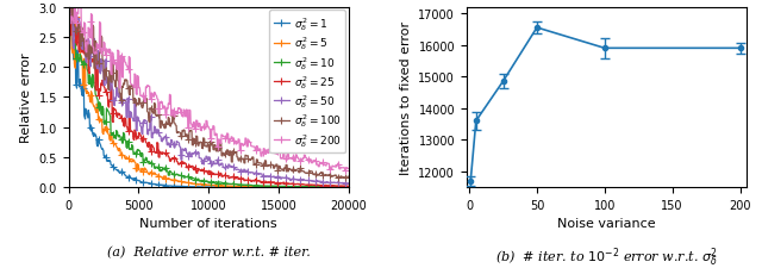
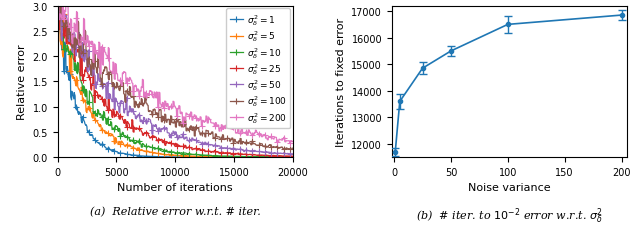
50: 16550 -> 15500
100: 15900 -> 16500
200: 15900 -> 16850
